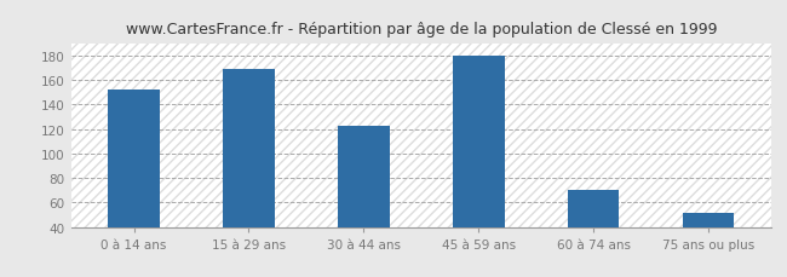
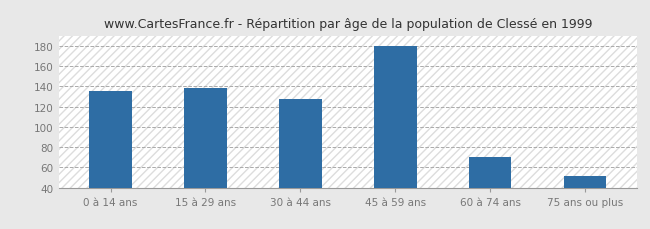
0 à 14 ans: 152 -> 135
15 à 29 ans: 169 -> 138
30 à 44 ans: 123 -> 128
